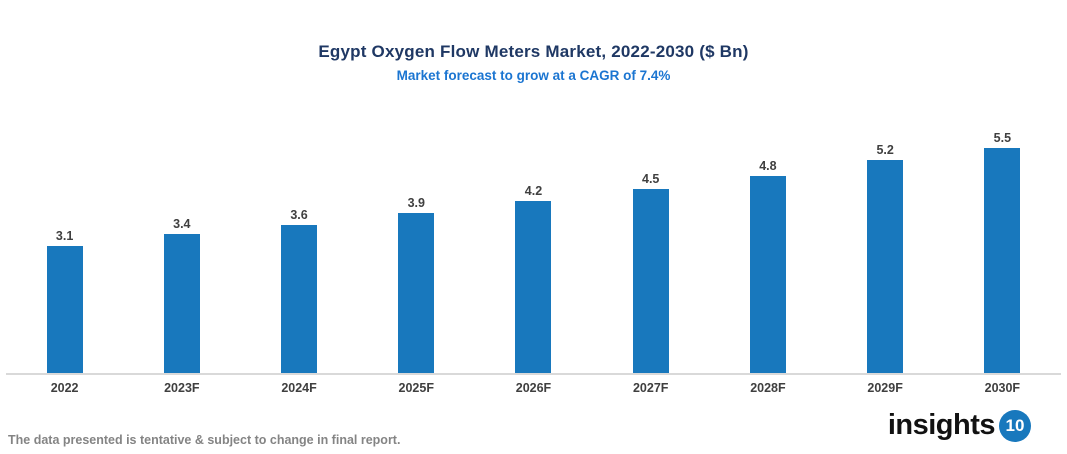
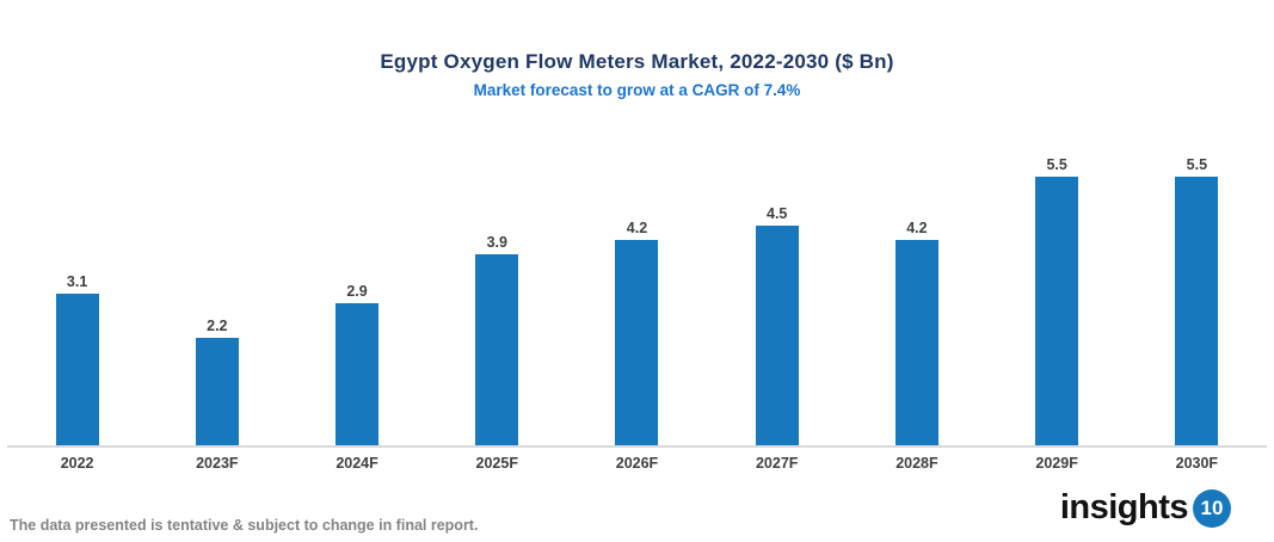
2023F: 3.4 -> 2.2
2024F: 3.6 -> 2.9
2028F: 4.8 -> 4.2
2029F: 5.2 -> 5.5
